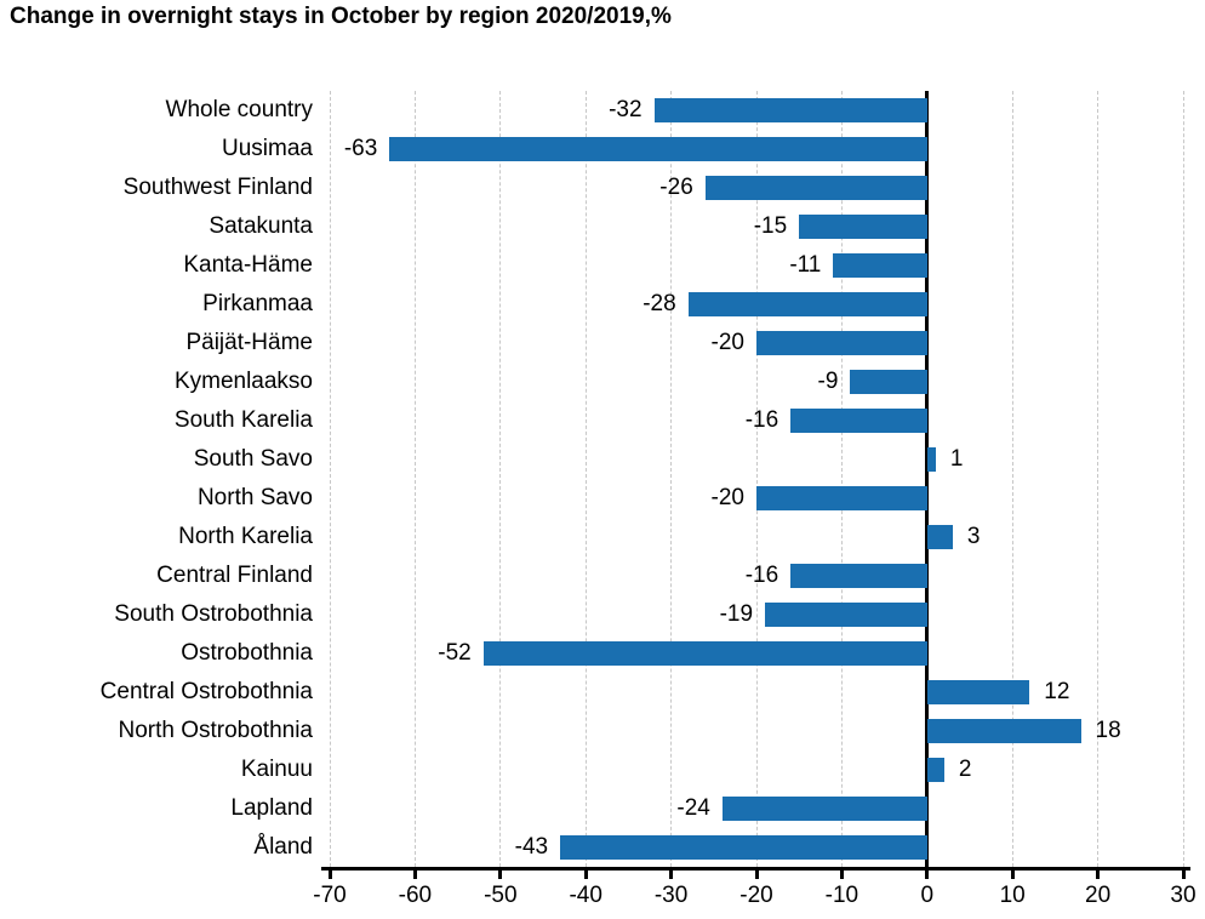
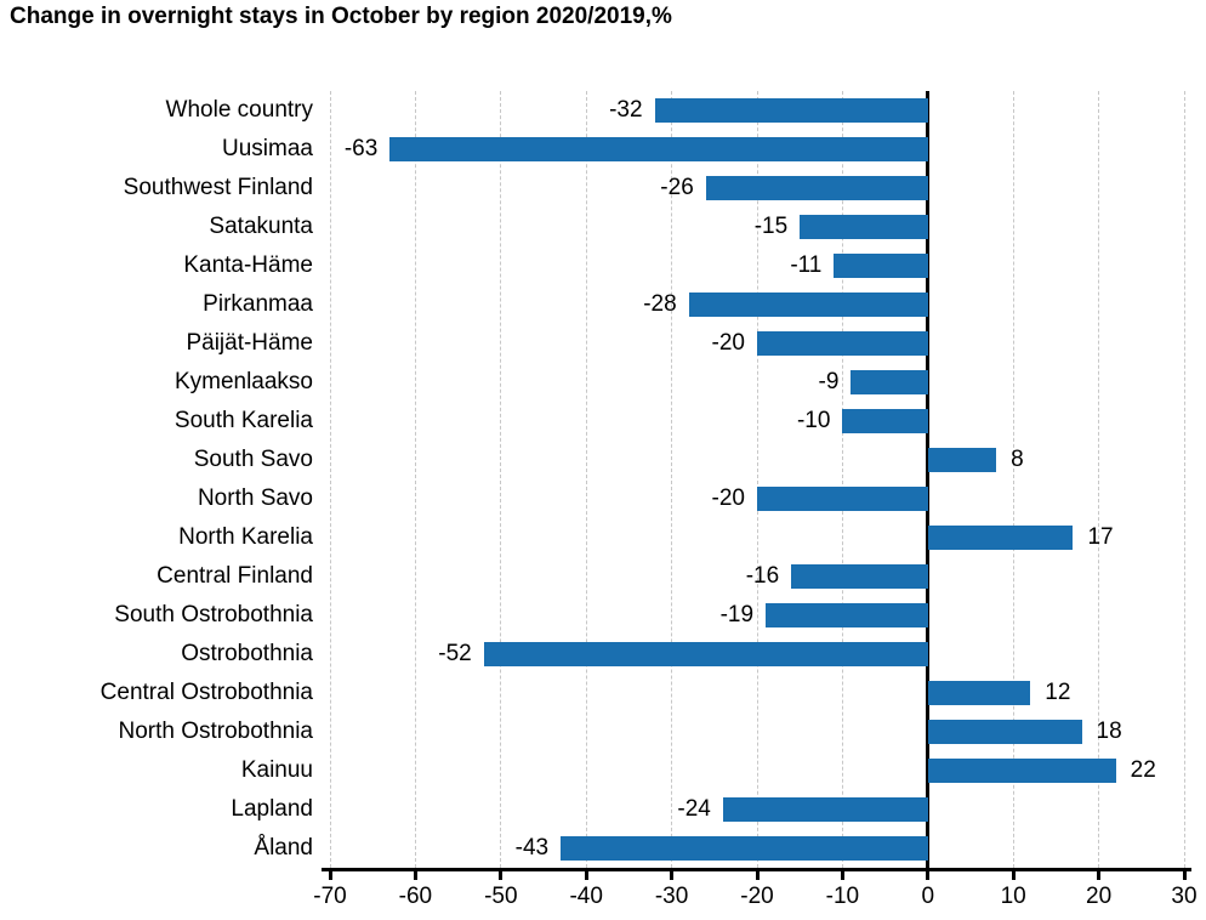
South Karelia: -16 -> -10
South Savo: 1 -> 8
North Karelia: 3 -> 17
Kainuu: 2 -> 22
